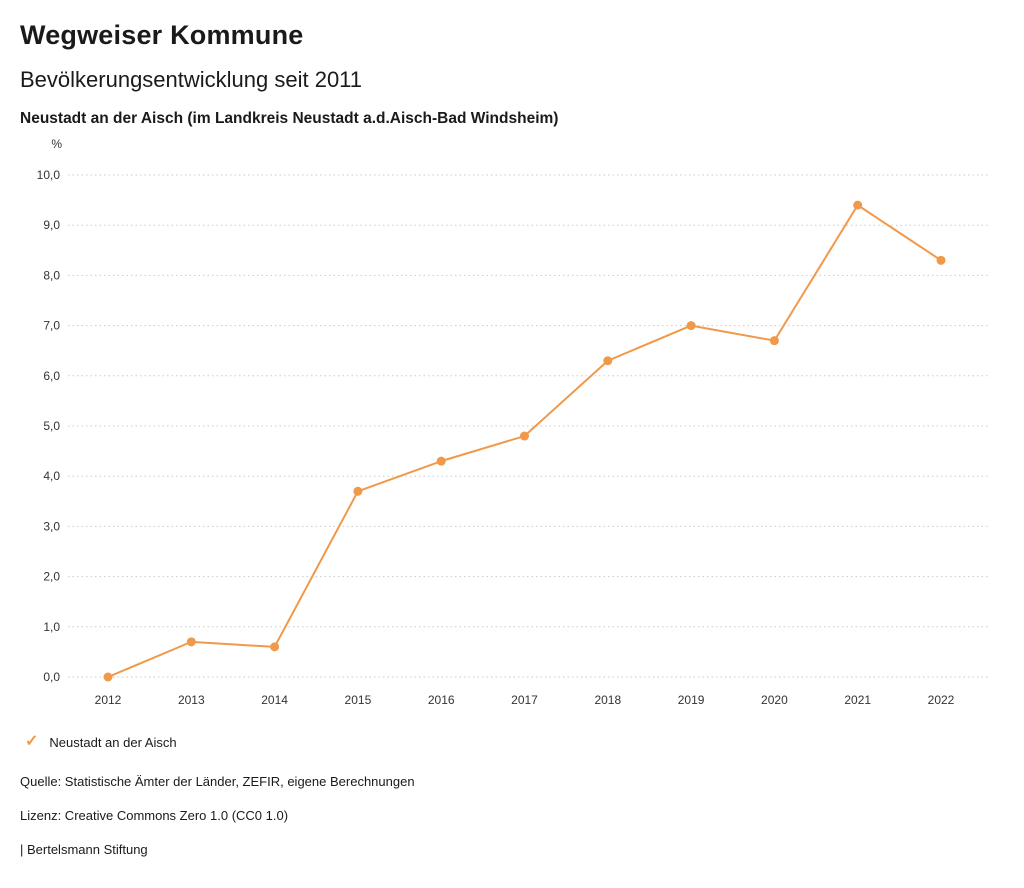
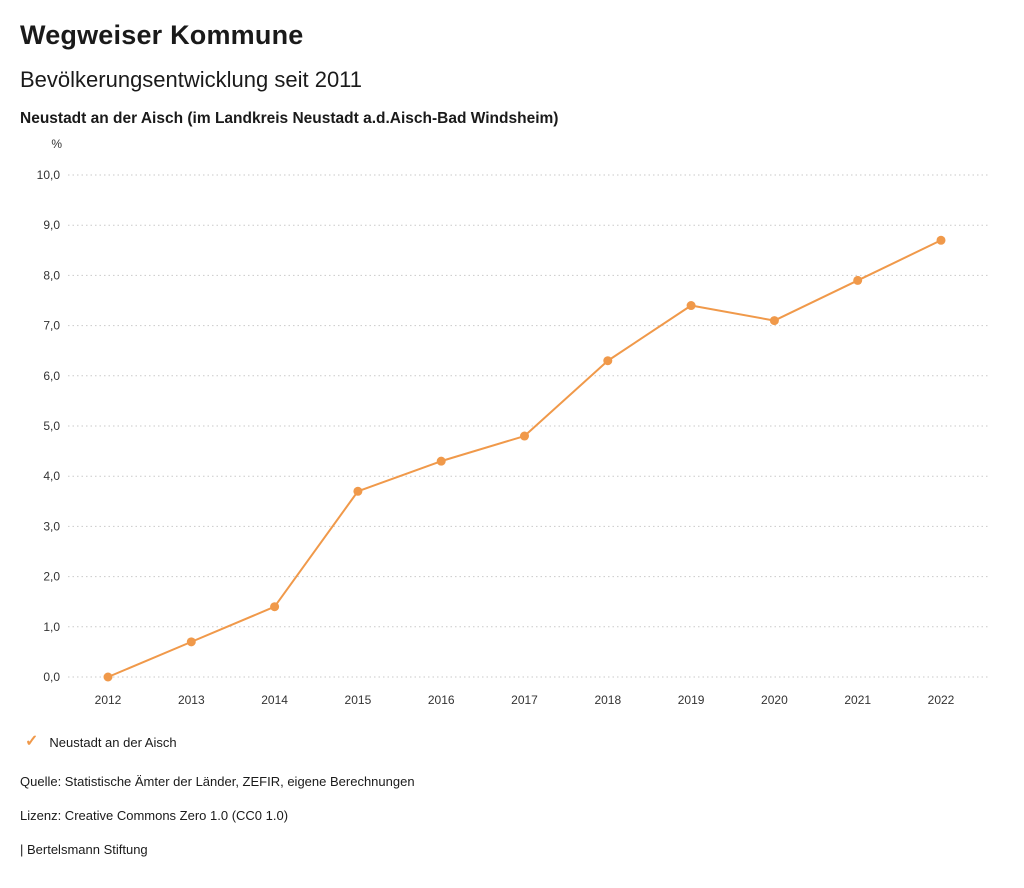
2014: 0,6 -> 1,4
2019: 7,0 -> 7,4
2020: 6,7 -> 7,1
2021: 9,4 -> 7,9
2022: 8,3 -> 8,7
